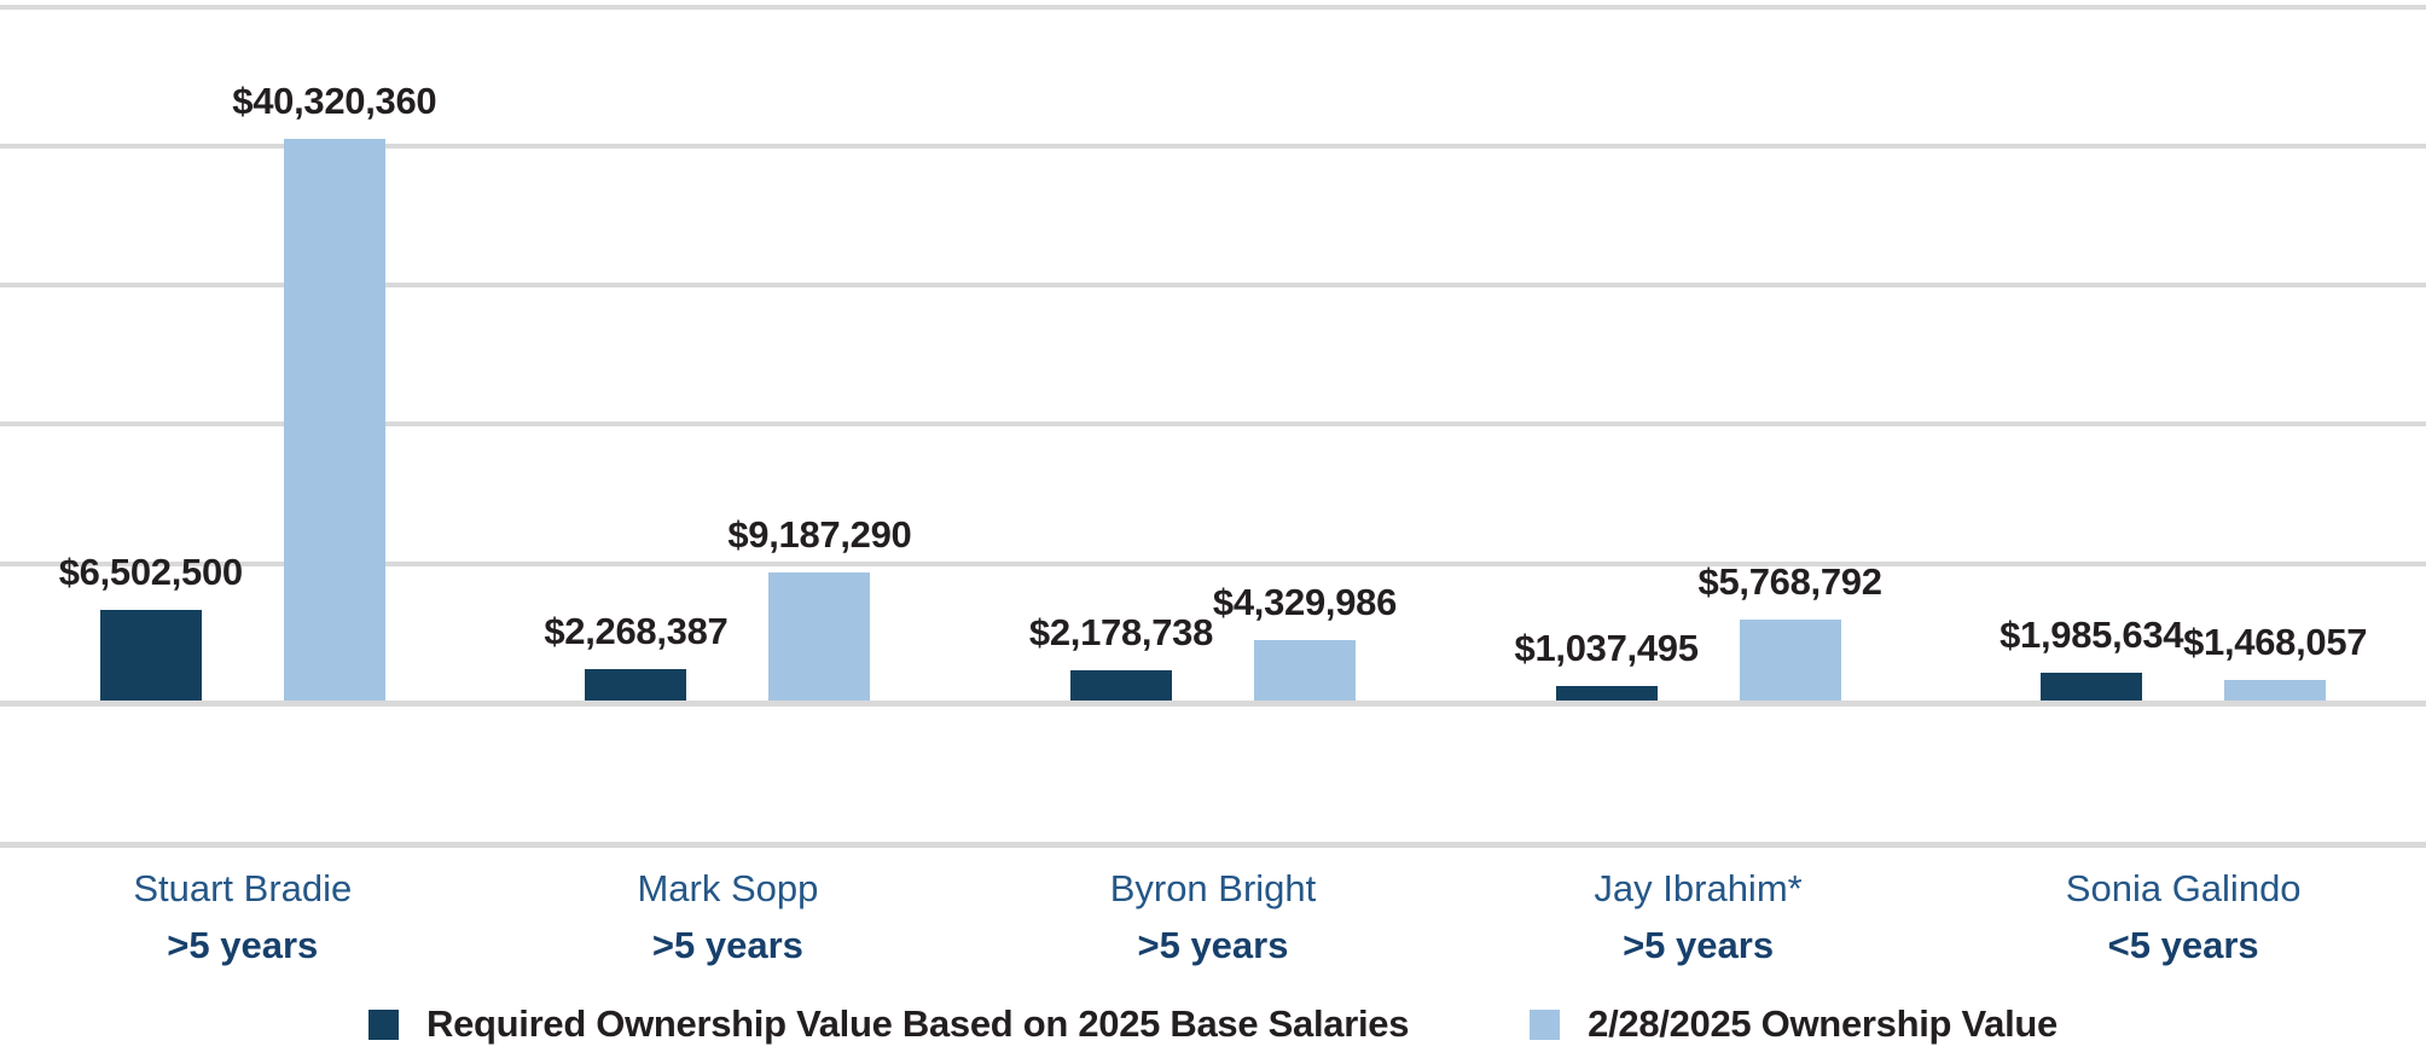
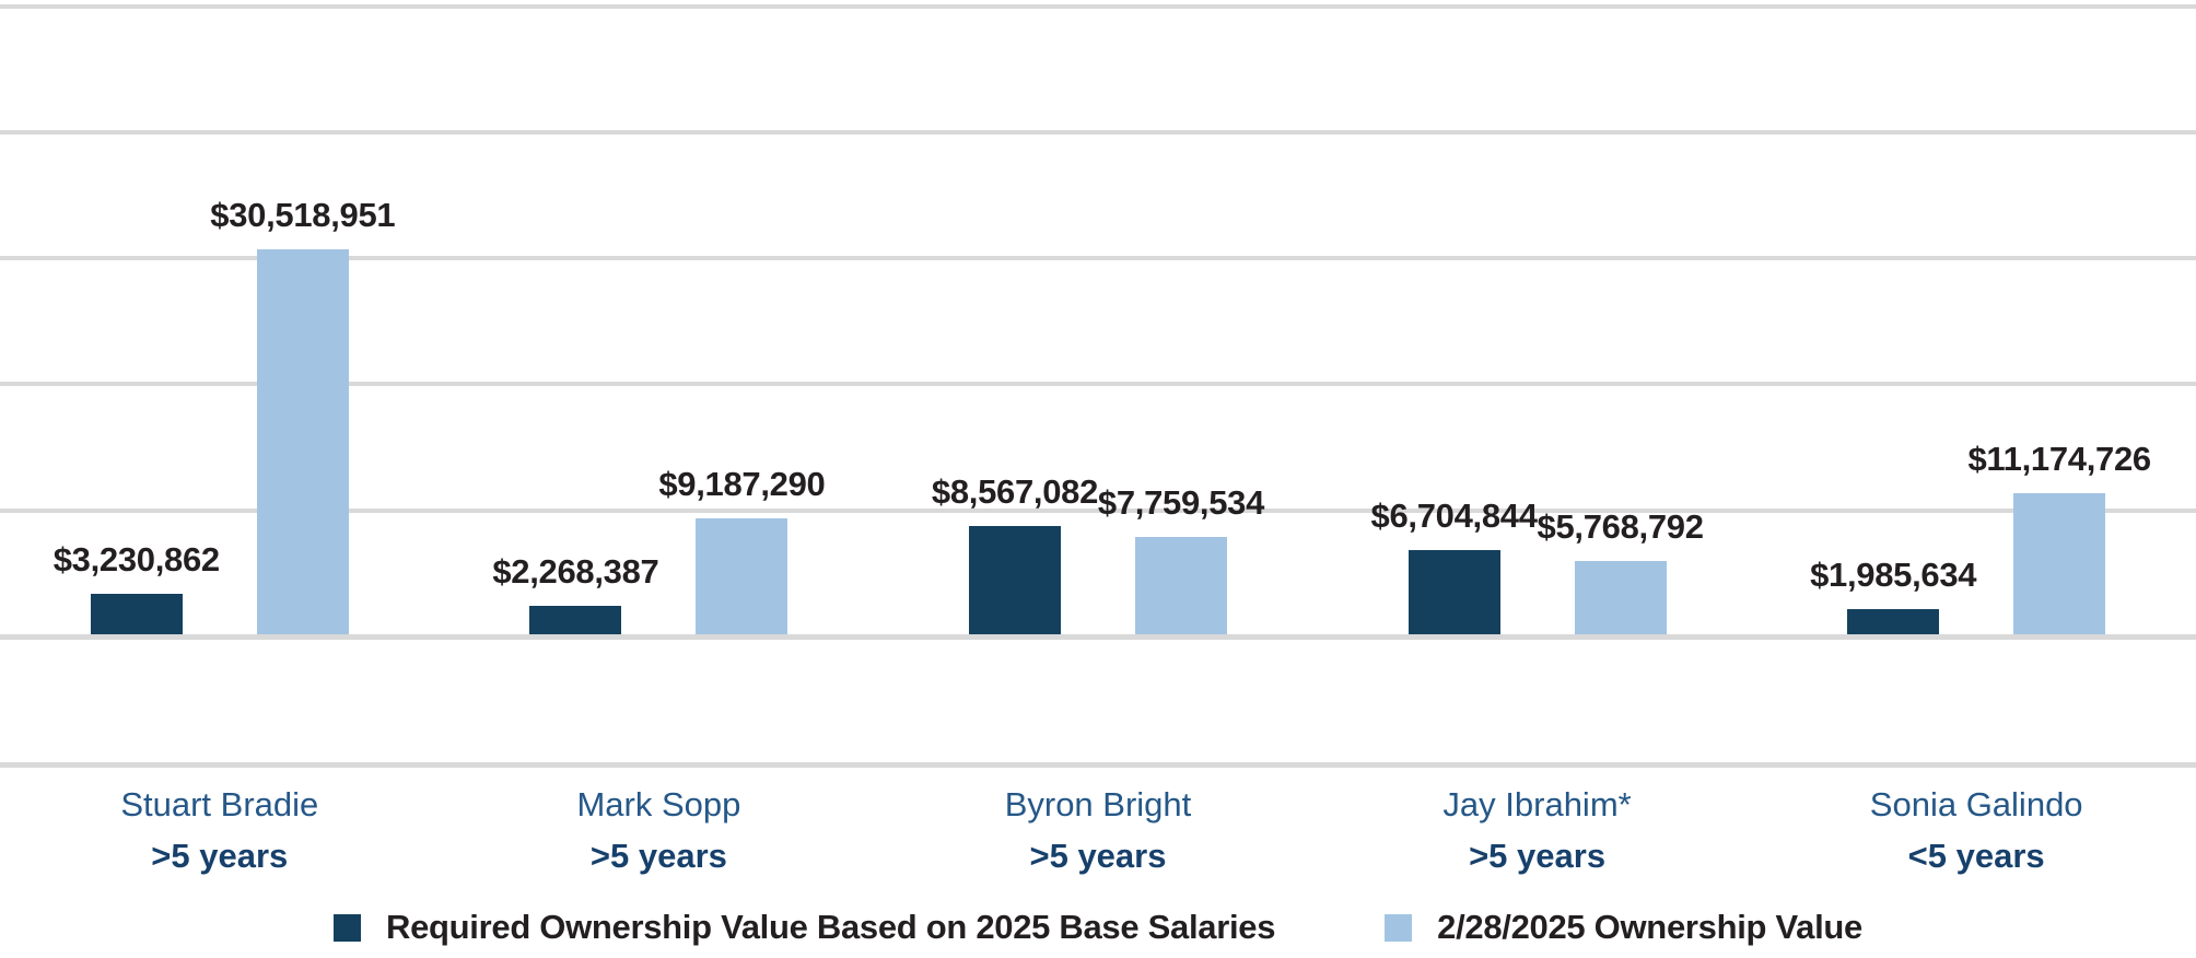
Required Ownership Value Based on 2025 Base Salaries/Stuart Bradie: $6,502,500 -> $3,230,862
2/28/2025 Ownership Value/Stuart Bradie: $40,320,360 -> $30,518,951
Required Ownership Value Based on 2025 Base Salaries/Byron Bright: $2,178,738 -> $8,567,082
2/28/2025 Ownership Value/Byron Bright: $4,329,986 -> $7,759,534
Required Ownership Value Based on 2025 Base Salaries/Jay Ibrahim*: $1,037,495 -> $6,704,844
2/28/2025 Ownership Value/Sonia Galindo: $1,468,057 -> $11,174,726
